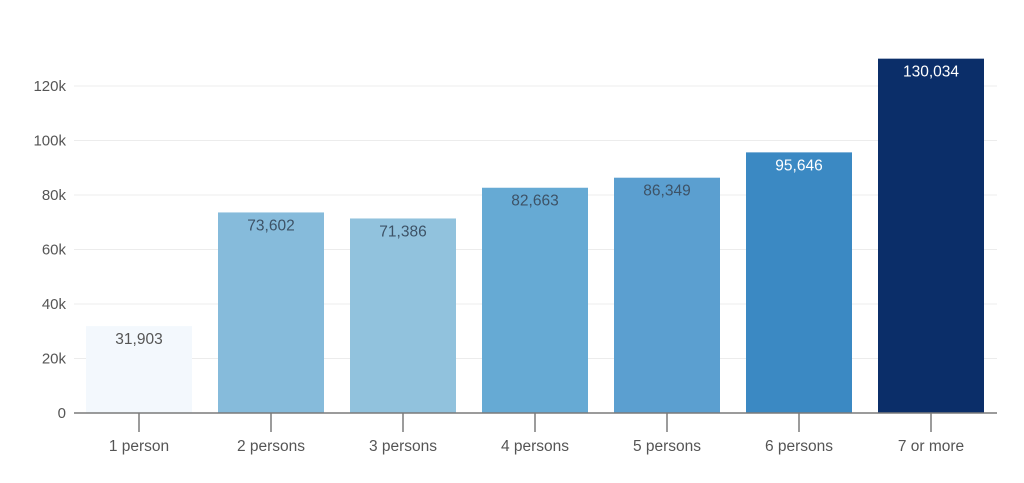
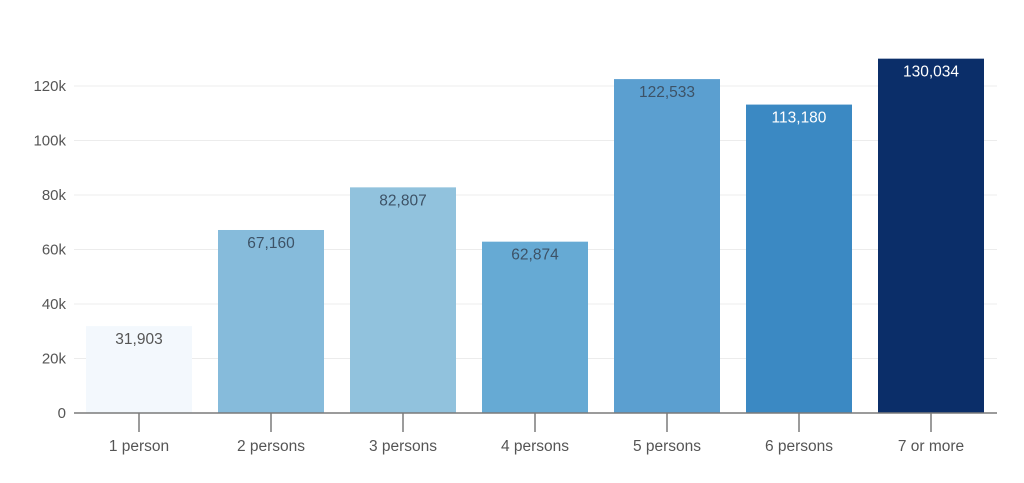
2 persons: 73,602 -> 67,160
3 persons: 71,386 -> 82,807
4 persons: 82,663 -> 62,874
5 persons: 86,349 -> 122,533
6 persons: 95,646 -> 113,180
